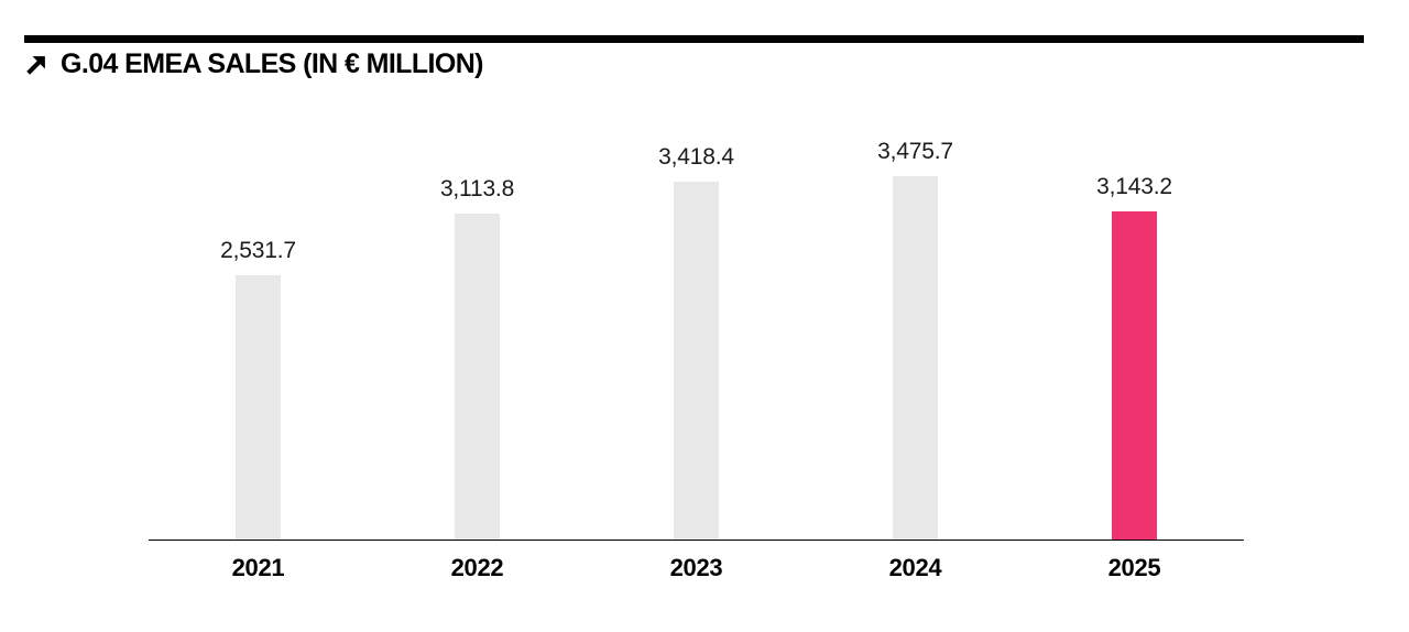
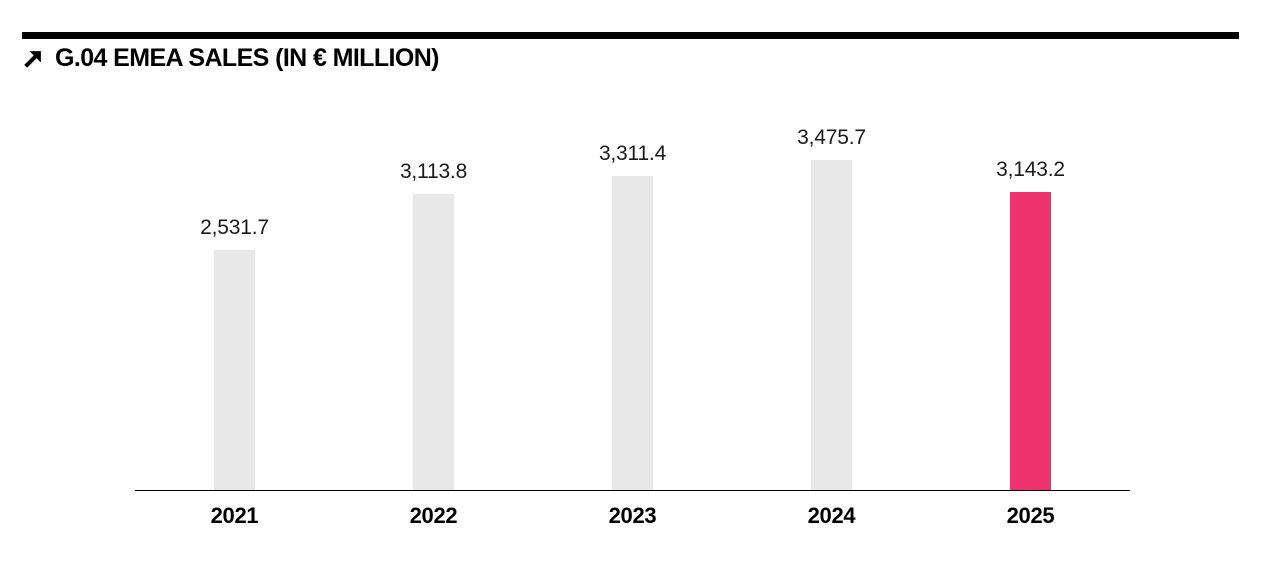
2023: 3,418.4 -> 3,311.4
